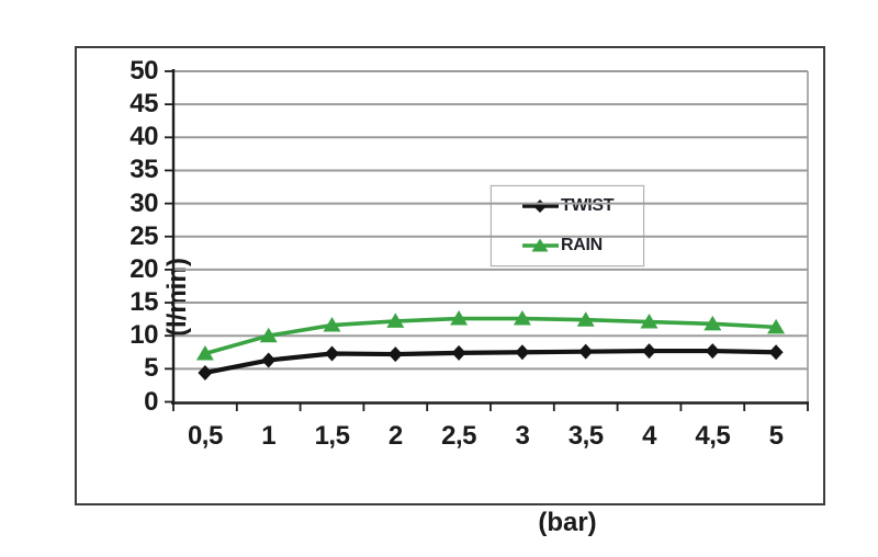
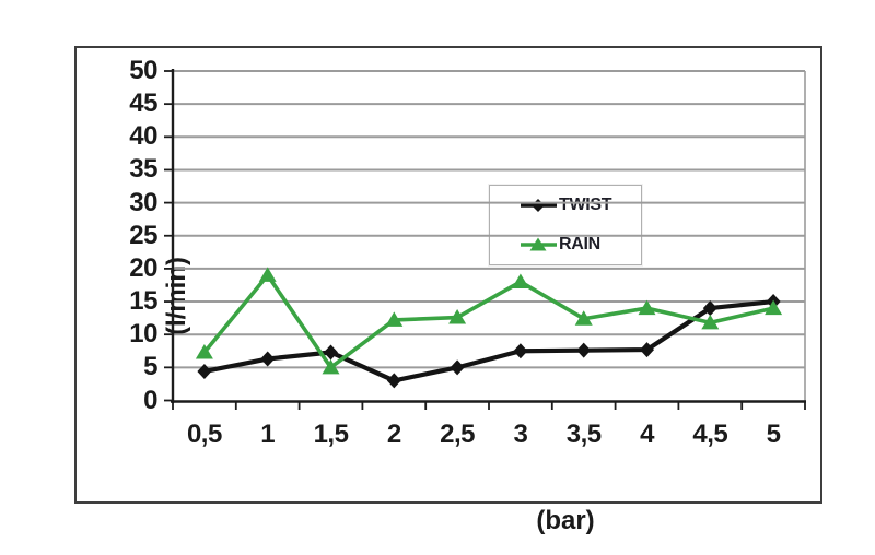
RAIN/1: 10 -> 19
RAIN/1,5: 12 -> 5
TWIST/2: 7 -> 3
TWIST/2,5: 7 -> 5
RAIN/3: 13 -> 18
RAIN/4: 12 -> 14
TWIST/4,5: 8 -> 14
TWIST/5: 8 -> 15
RAIN/5: 11 -> 14
